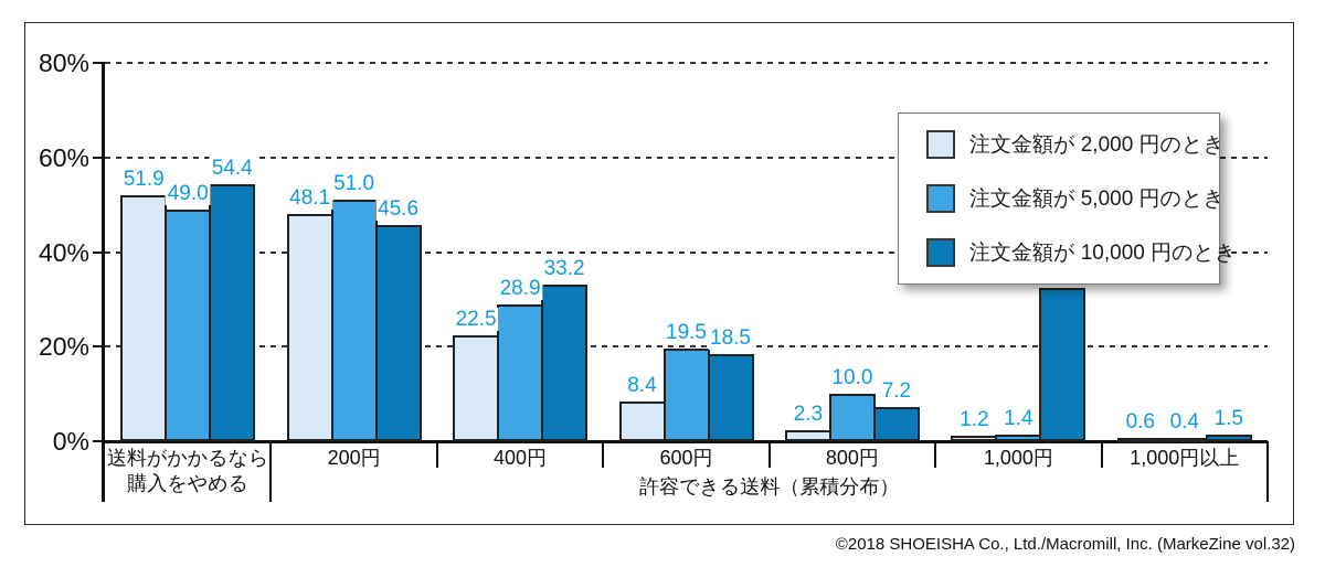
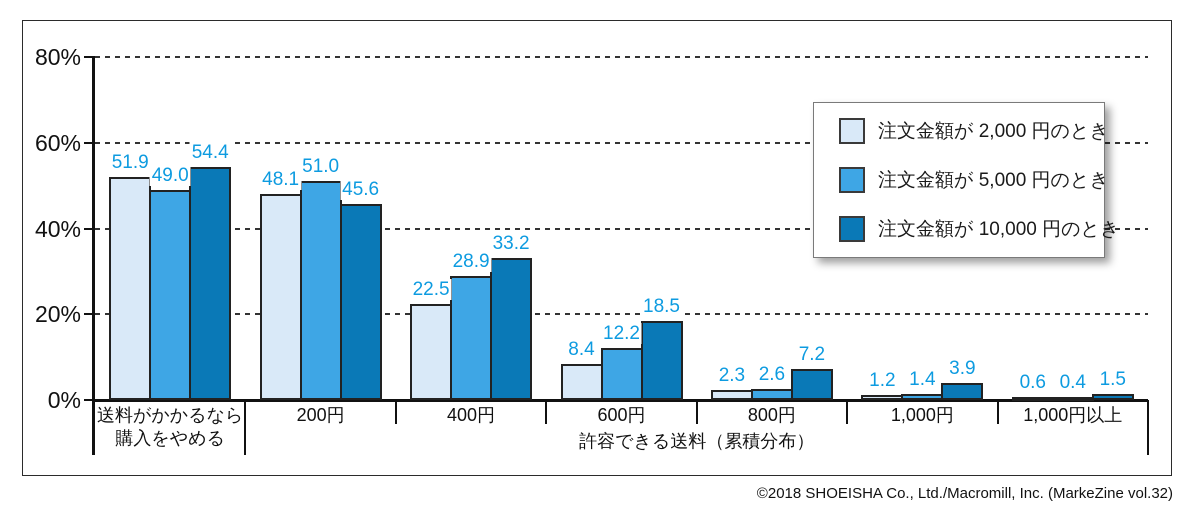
注文金額が 5,000 円のとき/600円: 19.5 -> 12.2
注文金額が 5,000 円のとき/800円: 10.0 -> 2.6
注文金額が 10,000 円のとき/1,000円: 32.5 -> 3.9
